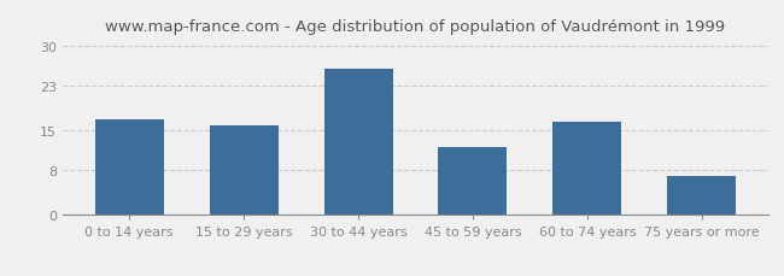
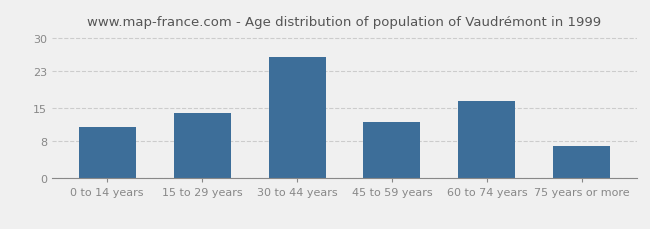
0 to 14 years: 17.0 -> 11.0
15 to 29 years: 16.0 -> 14.0
